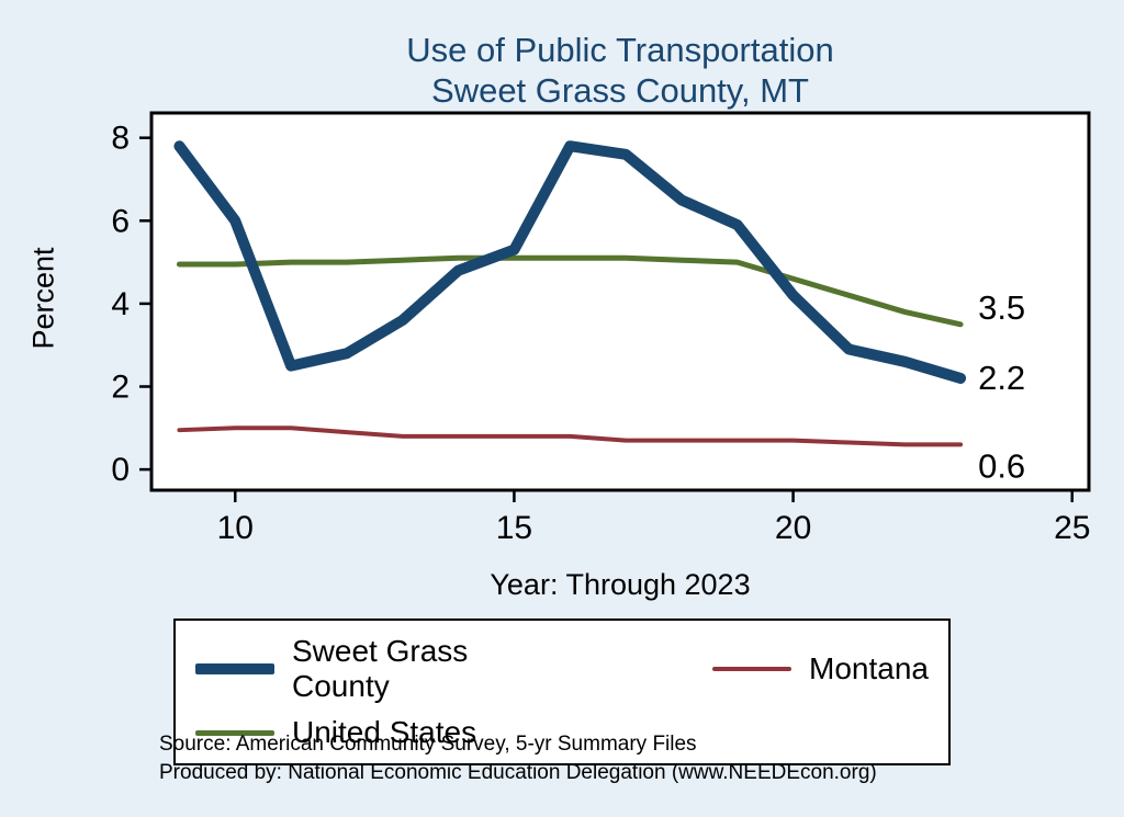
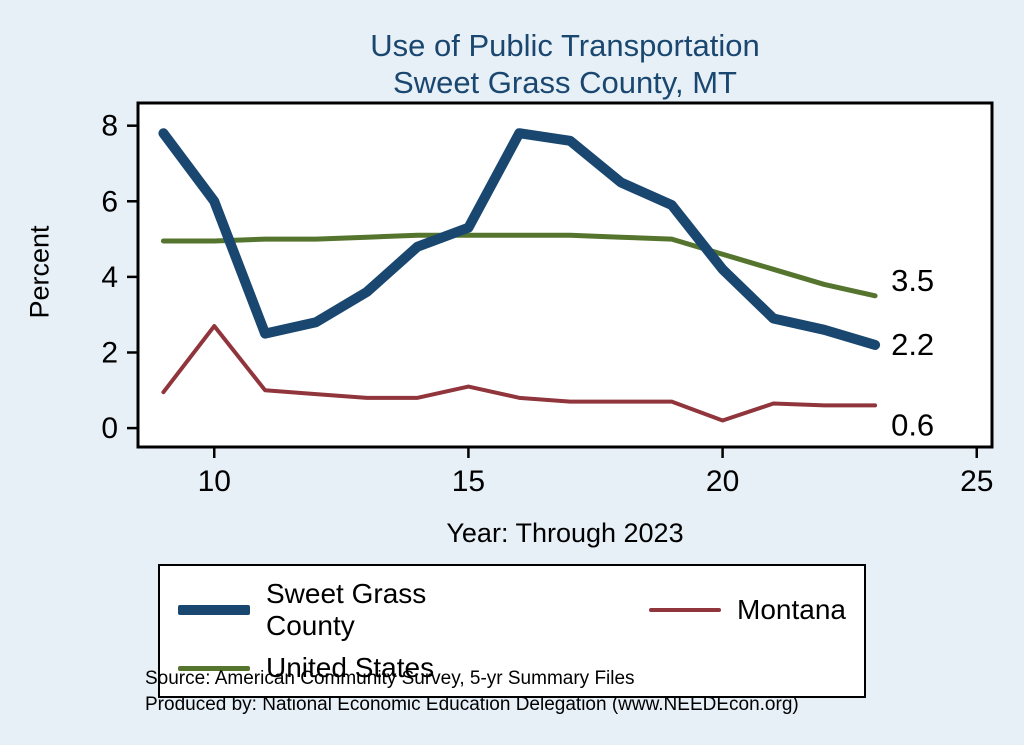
Montana/10: 1.0 -> 2.7
Montana/15: 0.8 -> 1.1
Montana/20: 0.7 -> 0.2
